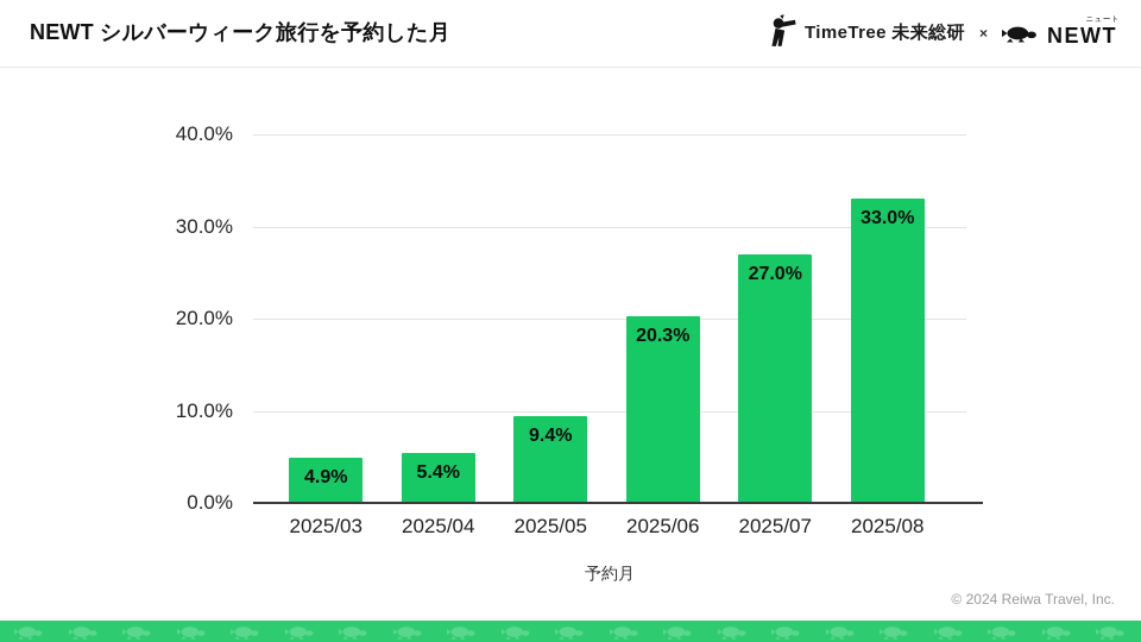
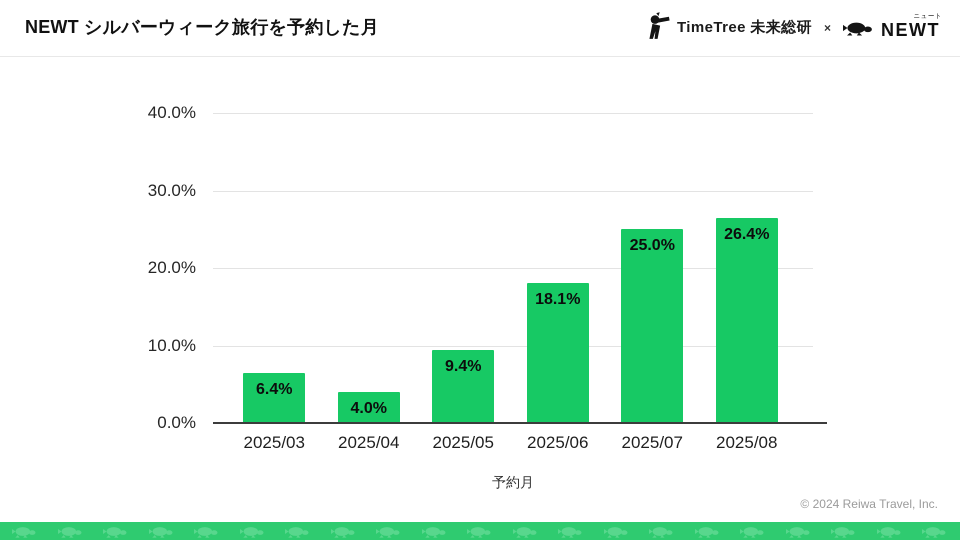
2025/03: 4.9% -> 6.4%
2025/04: 5.4% -> 4.0%
2025/06: 20.3% -> 18.1%
2025/07: 27.0% -> 25.0%
2025/08: 33.0% -> 26.4%
